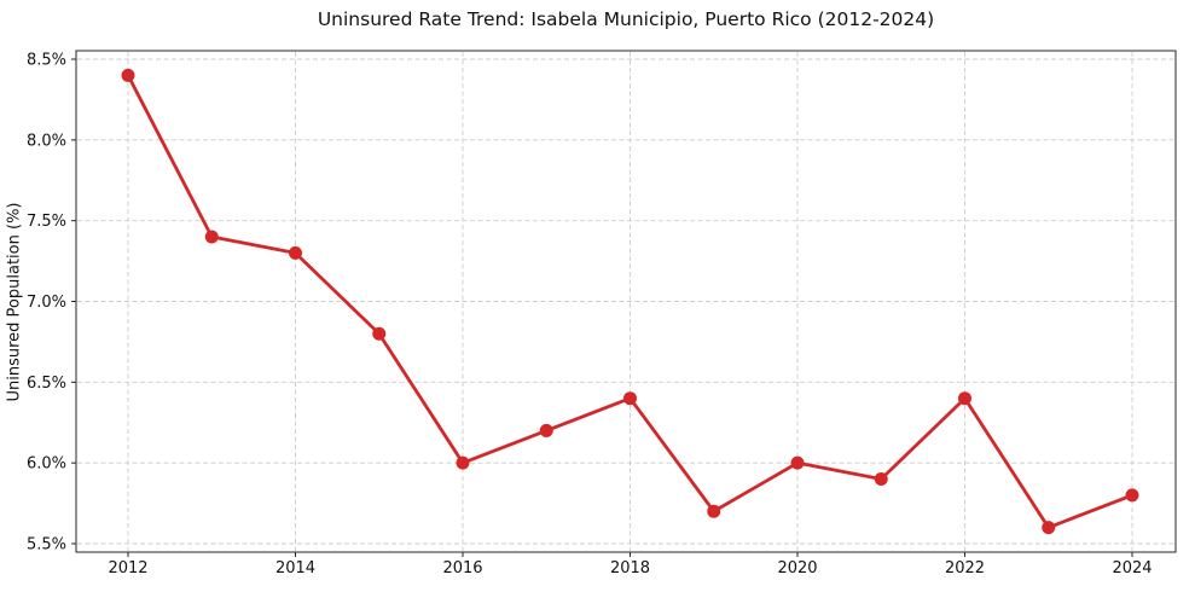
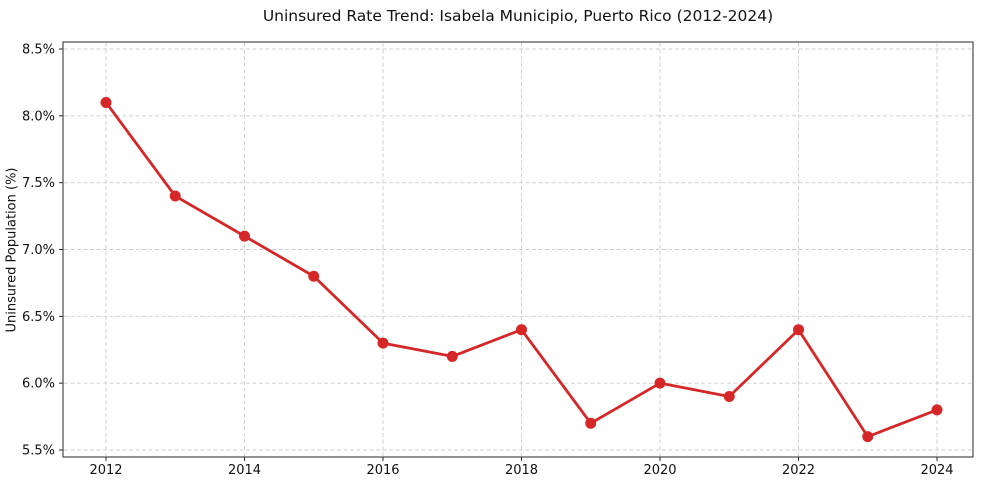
2012: 8.4% -> 8.1%
2014: 7.3% -> 7.1%
2016: 6.0% -> 6.3%
